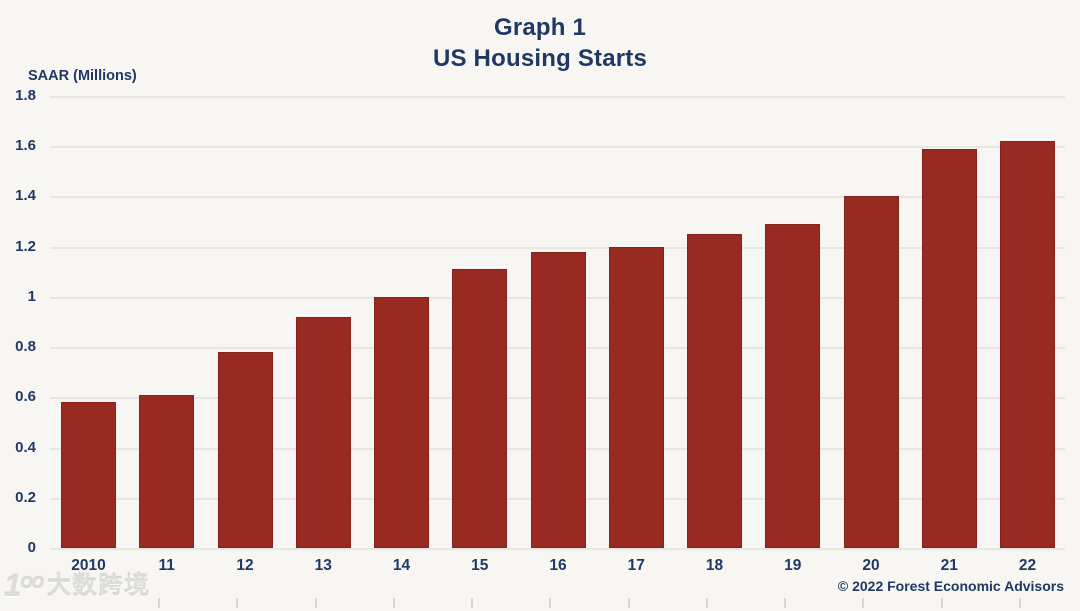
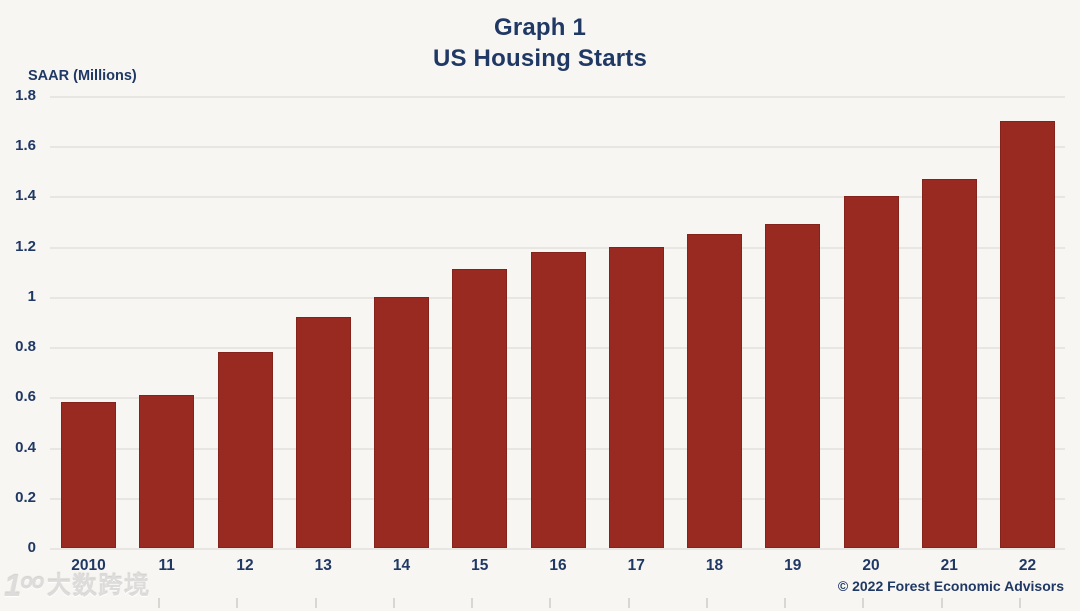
21: 1.59 -> 1.47
22: 1.62 -> 1.70
